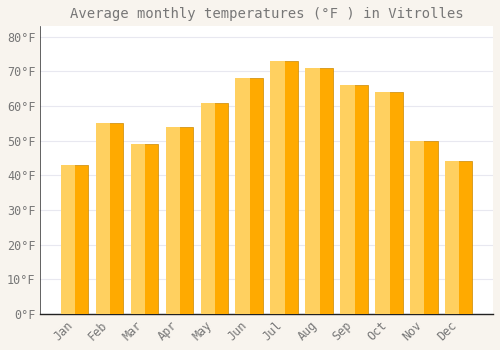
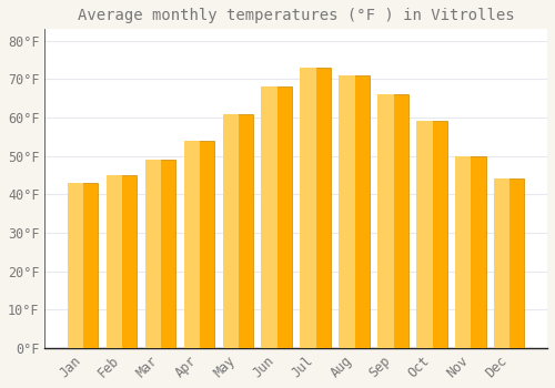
Feb: 55°F -> 45°F
Oct: 64°F -> 59°F
